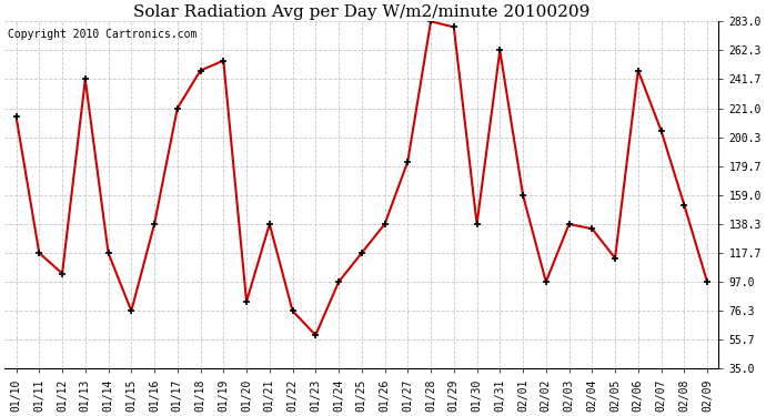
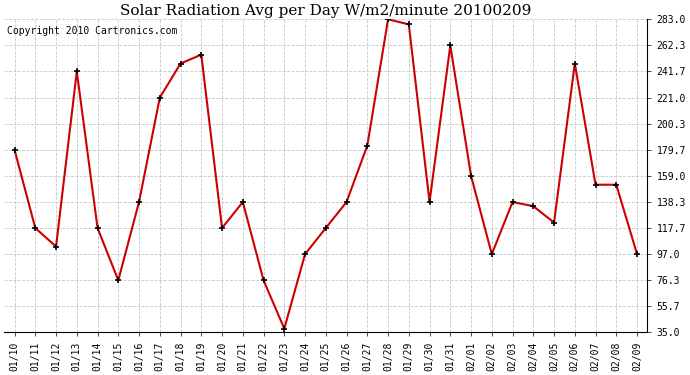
01/10: 215 -> 180
01/20: 83 -> 118
01/23: 59 -> 38
02/05: 114 -> 122
02/07: 205 -> 152
